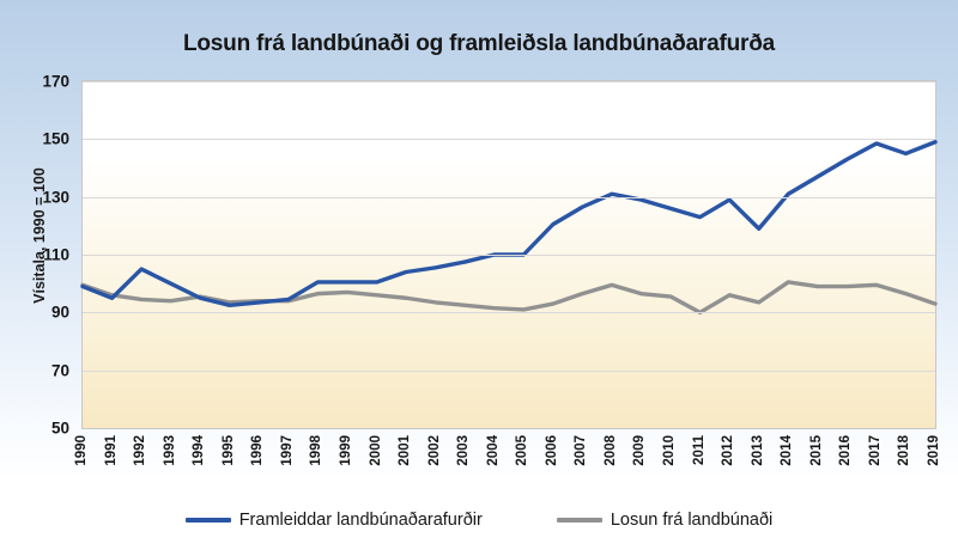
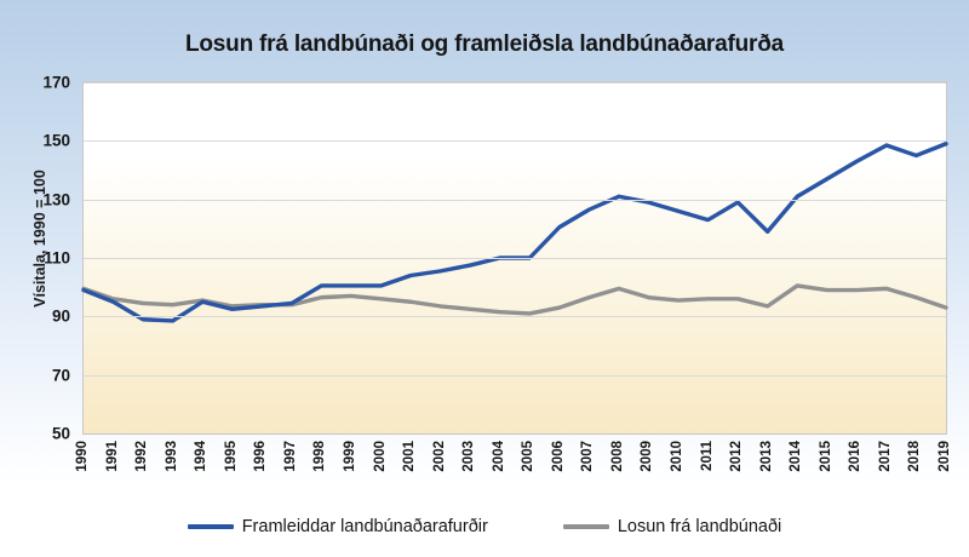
Framleiddar landbúnaðarafurðir/1992: 105 -> 89
Framleiddar landbúnaðarafurðir/1993: 100 -> 88
Losun frá landbúnaði/2011: 90 -> 96
